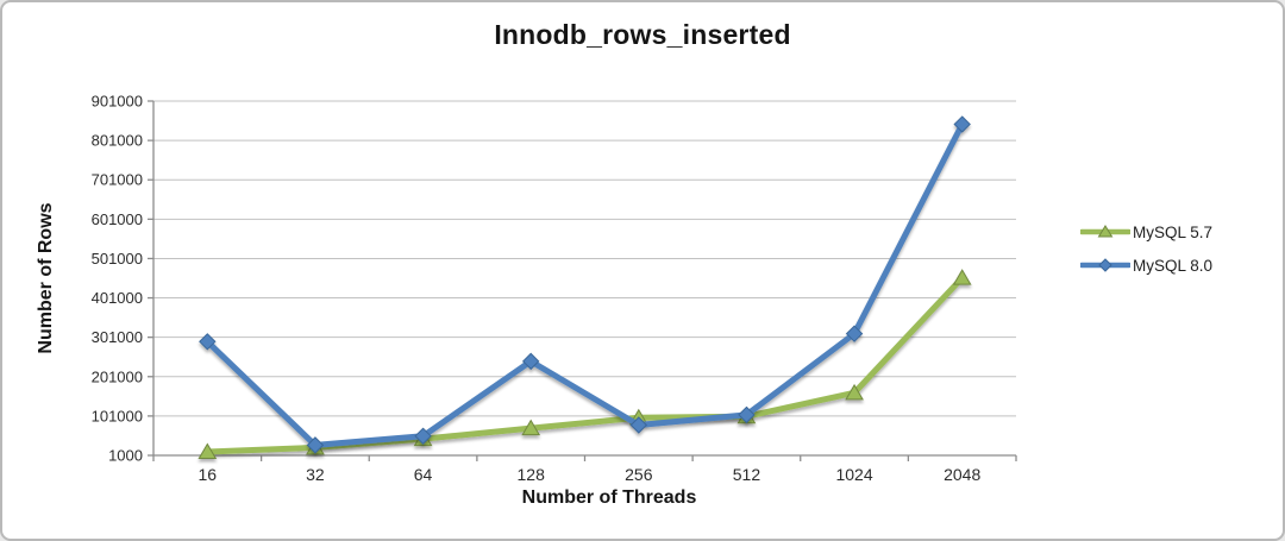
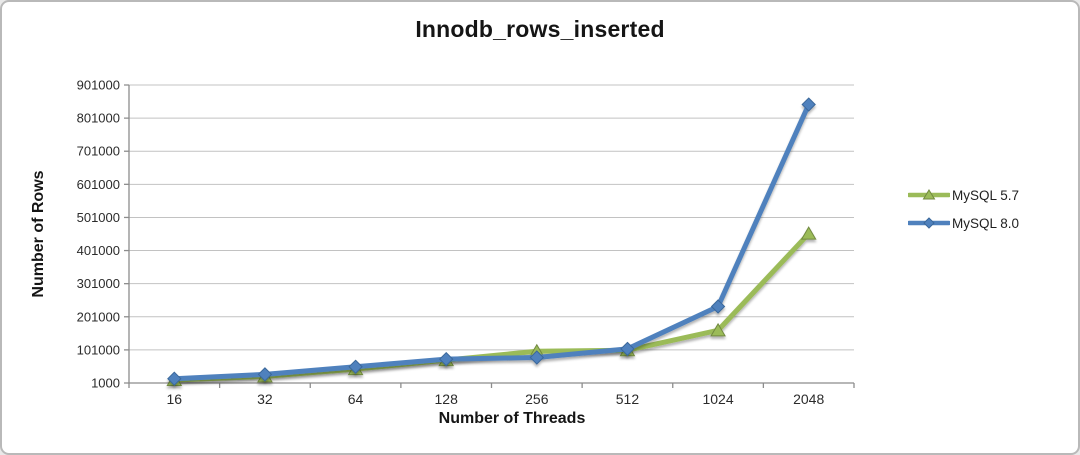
MySQL 8.0/16: 290000 -> 10000
MySQL 8.0/128: 240000 -> 70000
MySQL 8.0/1024: 310000 -> 230000
